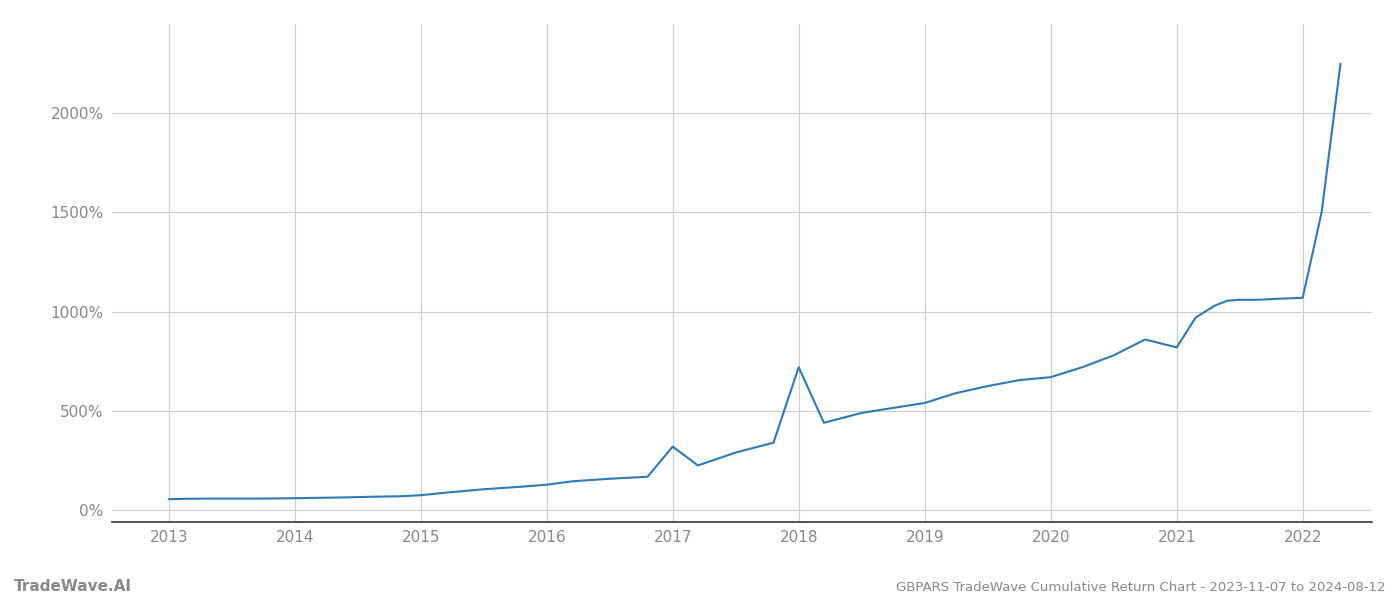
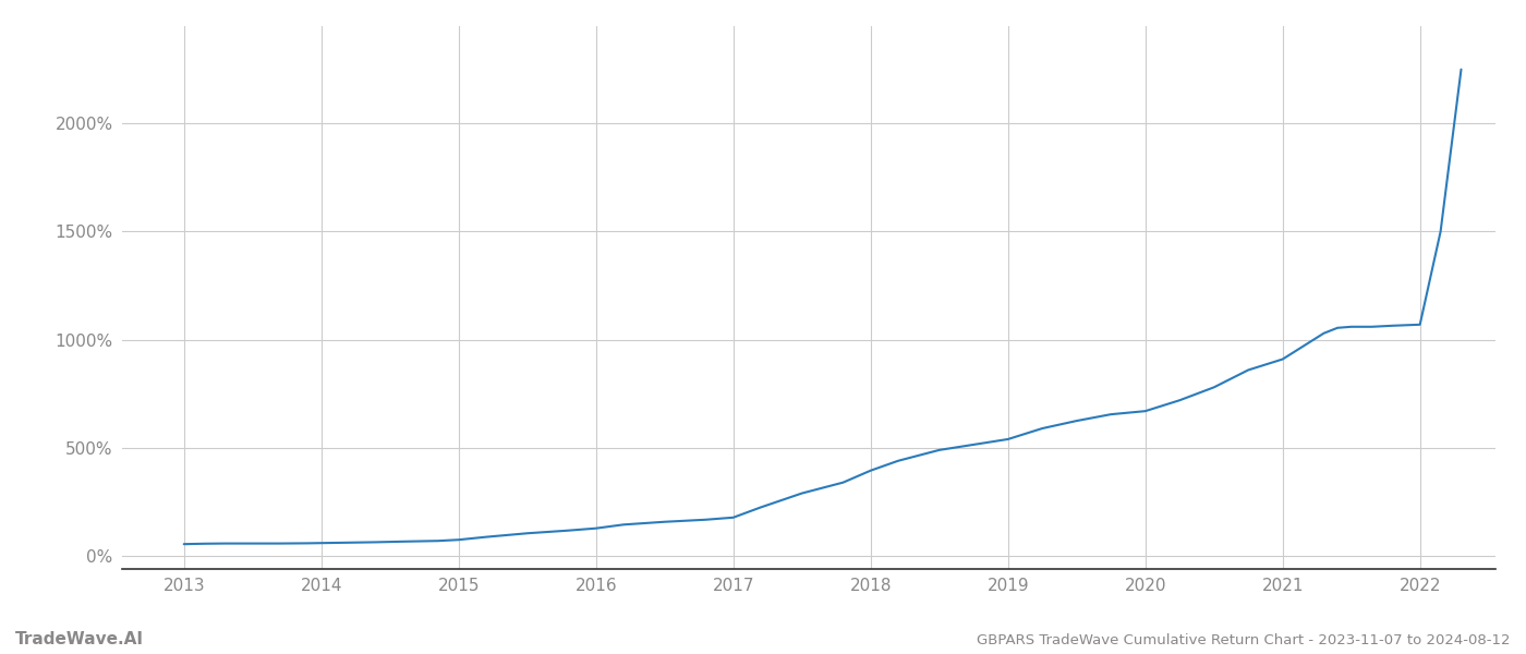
2017: 320% -> 180%
2018: 720% -> 400%
2021: 820% -> 910%
